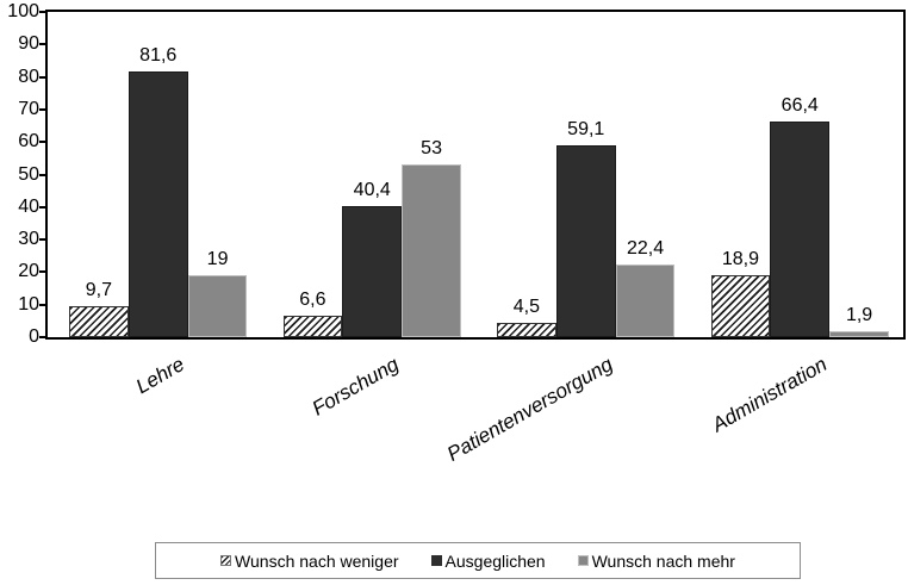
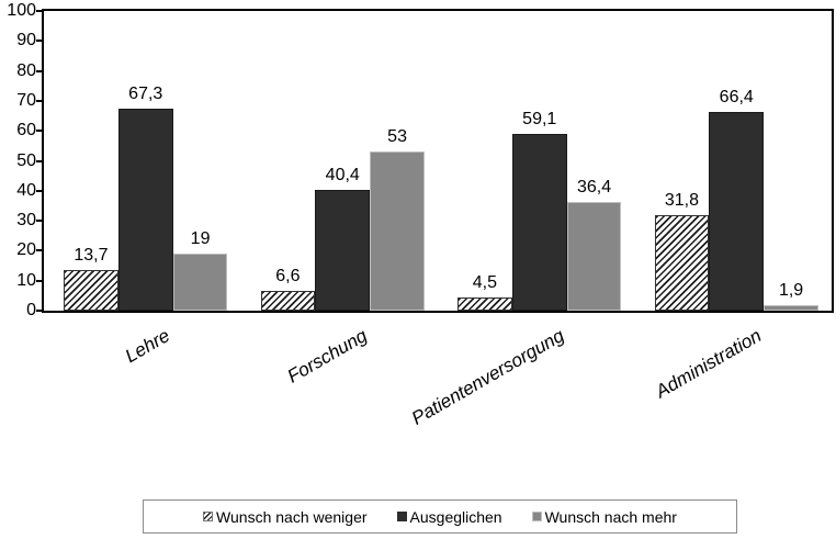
Wunsch nach weniger/Lehre: 9,7 -> 13,7
Ausgeglichen/Lehre: 81,6 -> 67,3
Wunsch nach mehr/Patientenversorgung: 22,4 -> 36,4
Wunsch nach weniger/Administration: 18,9 -> 31,8
